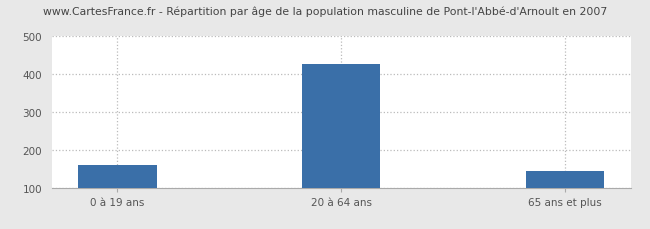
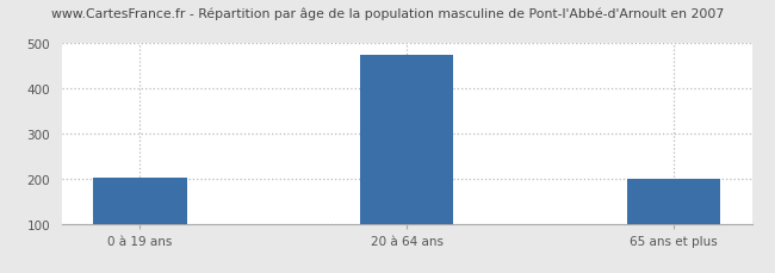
0 à 19 ans: 160 -> 202
20 à 64 ans: 425 -> 473
65 ans et plus: 145 -> 198
